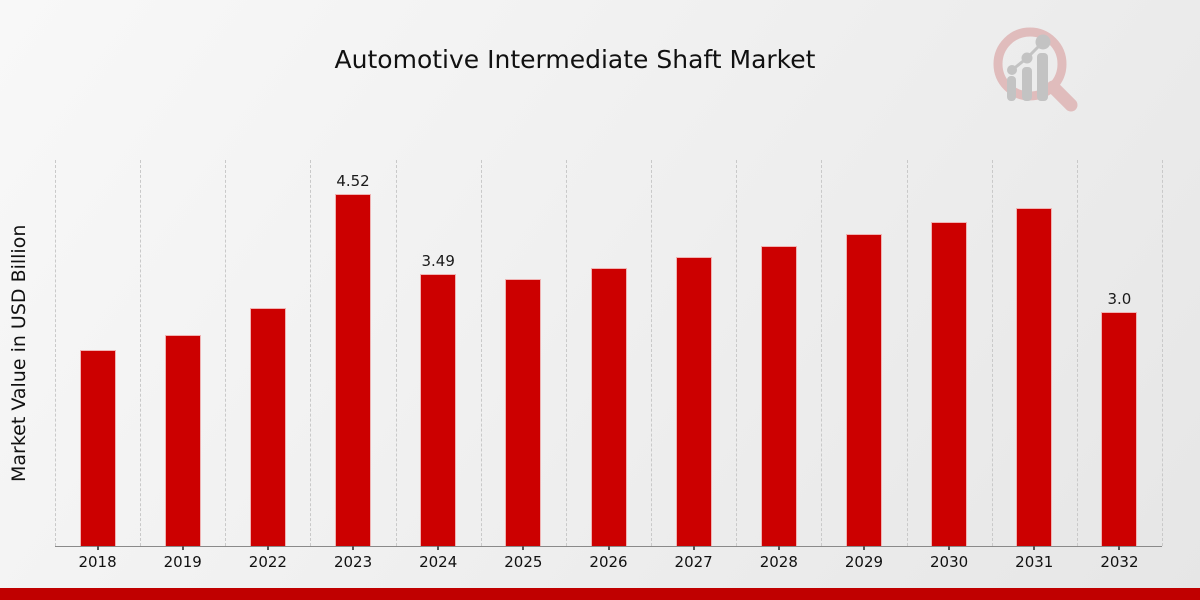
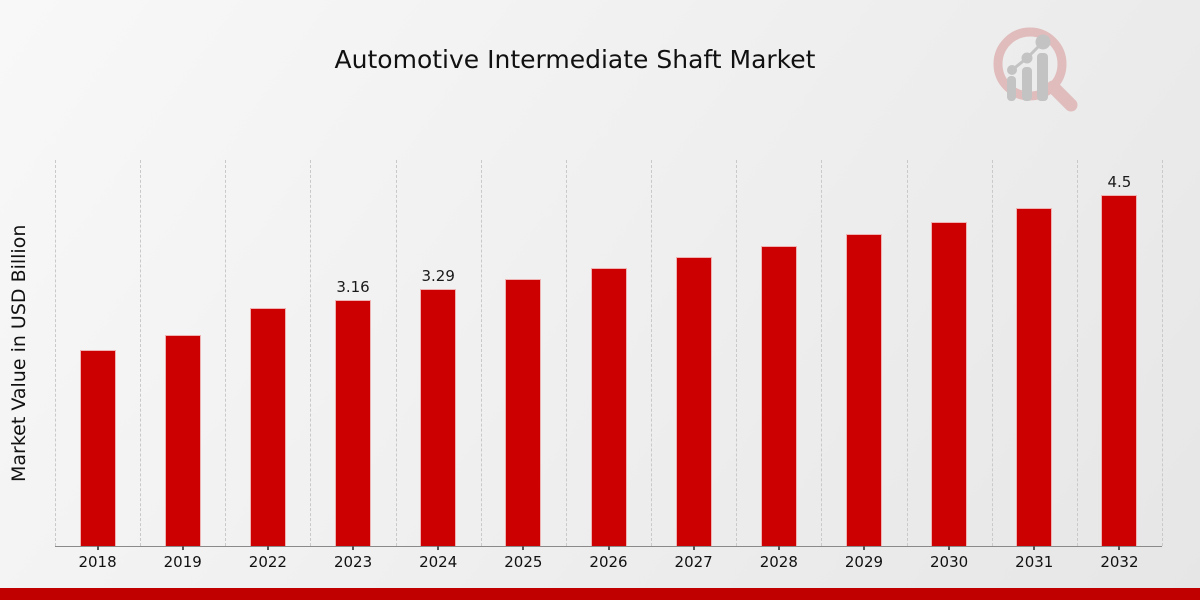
2023: 4.52 -> 3.16
2024: 3.49 -> 3.29
2032: 3.0 -> 4.5
